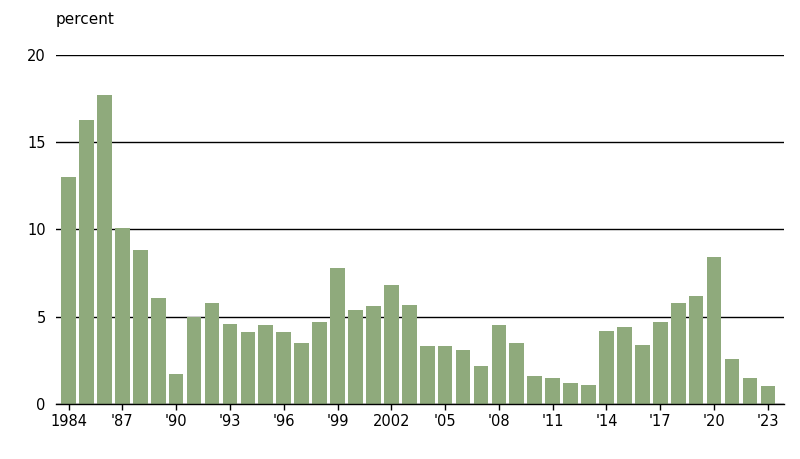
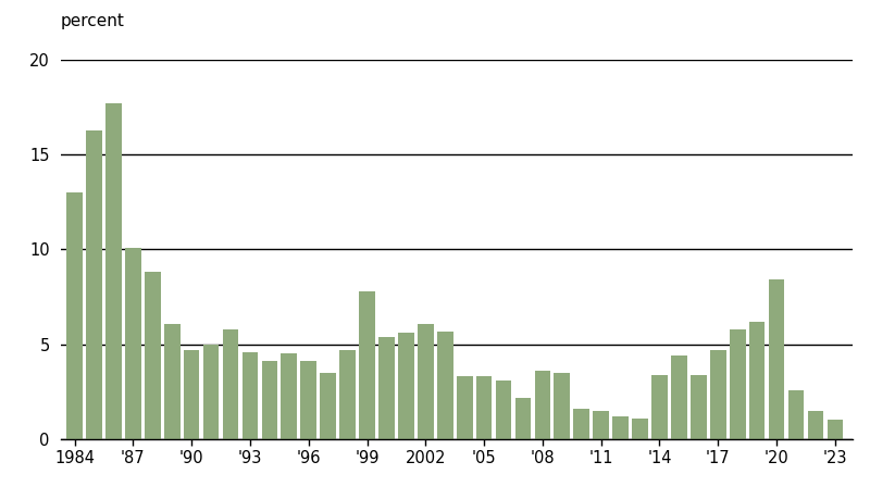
'90: 1.7 -> 4.7
2002: 6.8 -> 6.1
'08: 4.5 -> 3.6
'14: 4.2 -> 3.4
